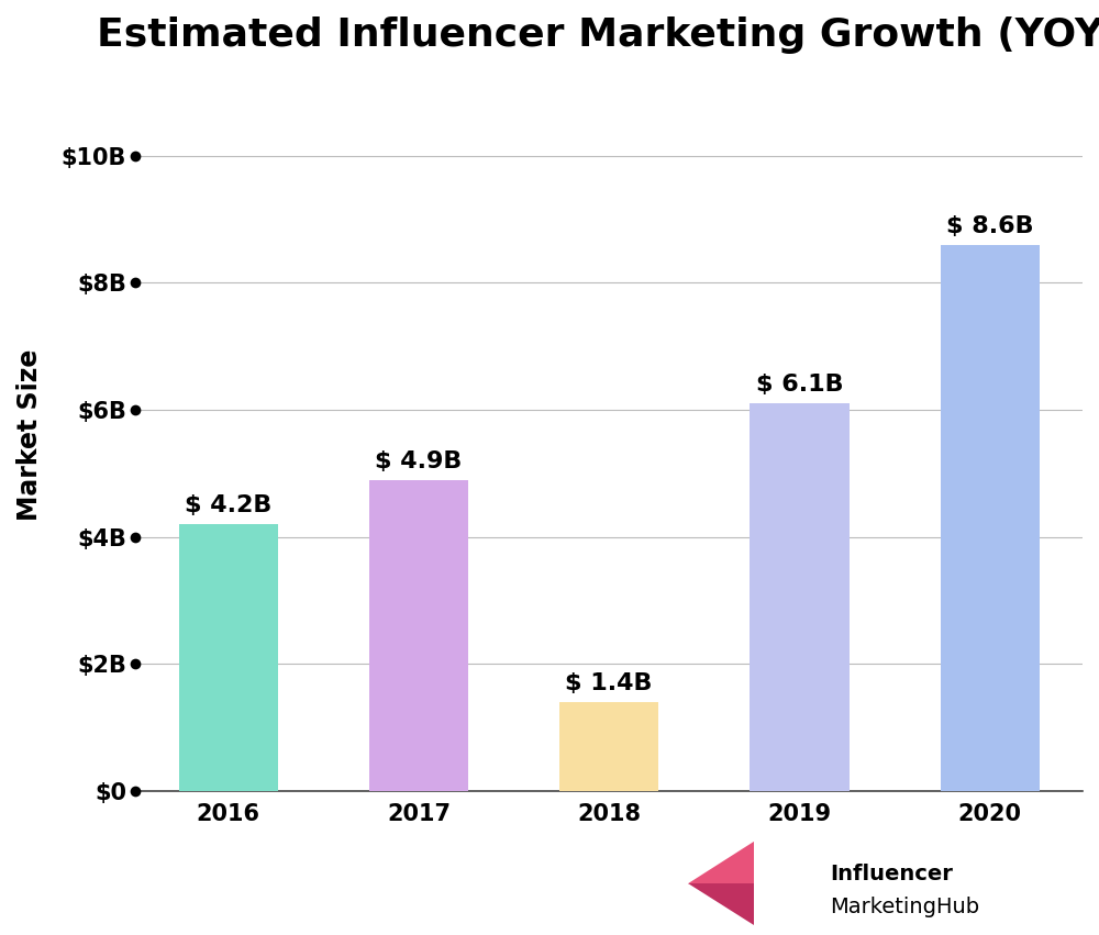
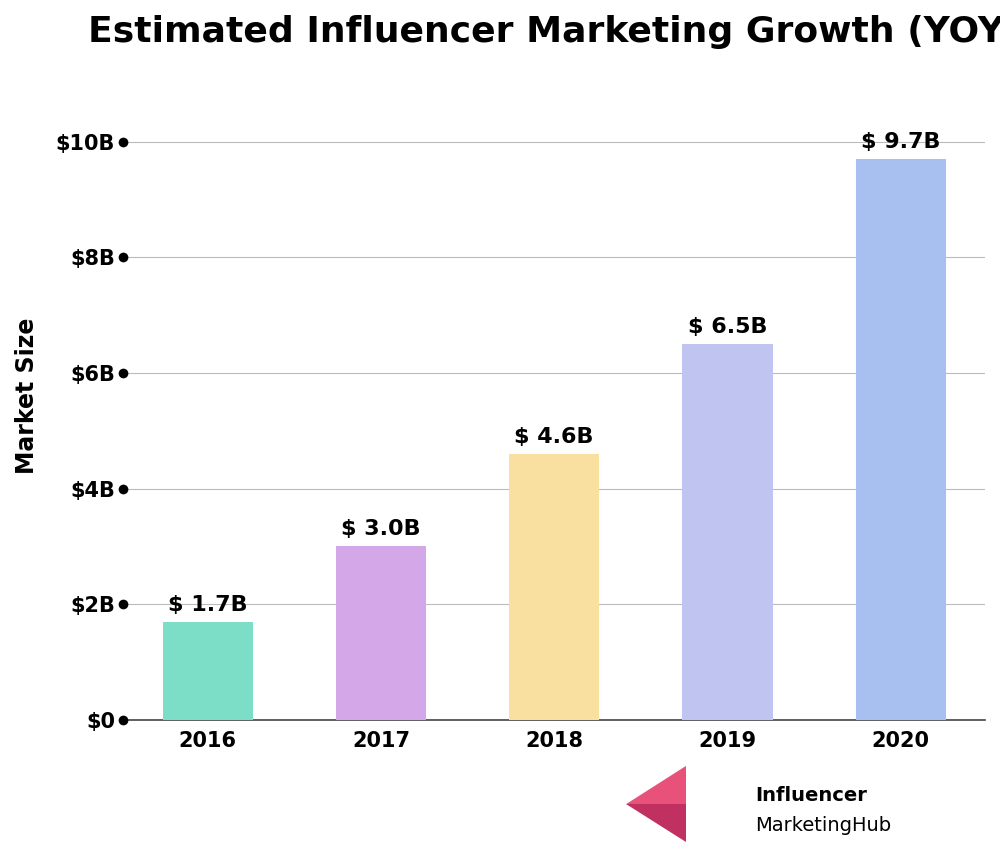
2016: 4.2B -> 1.7B
2017: 4.9B -> 3.0B
2018: 1.4B -> 4.6B
2019: 6.1B -> 6.5B
2020: 8.6B -> 9.7B
